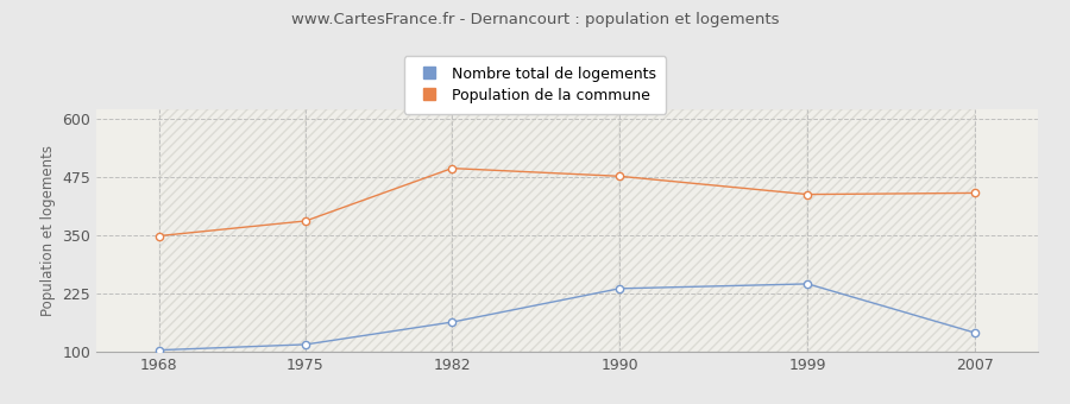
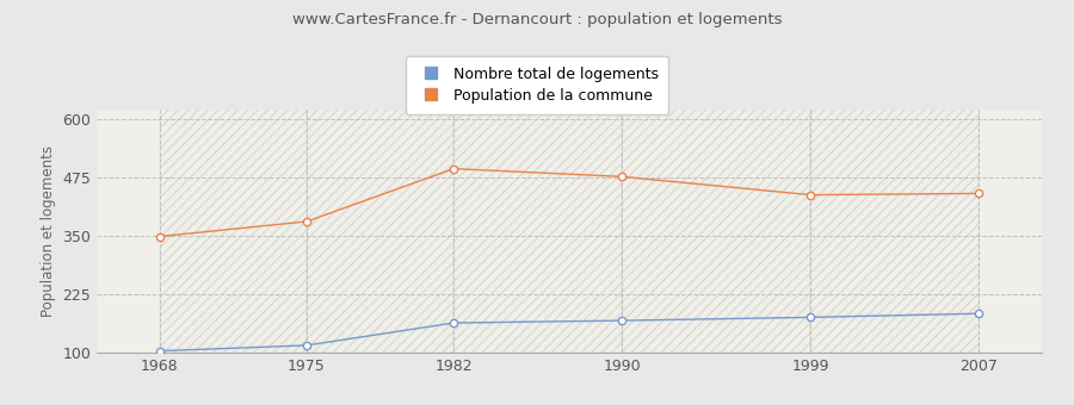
Nombre total de logements/1990: 235 -> 168
Nombre total de logements/1999: 245 -> 175
Nombre total de logements/2007: 140 -> 183
